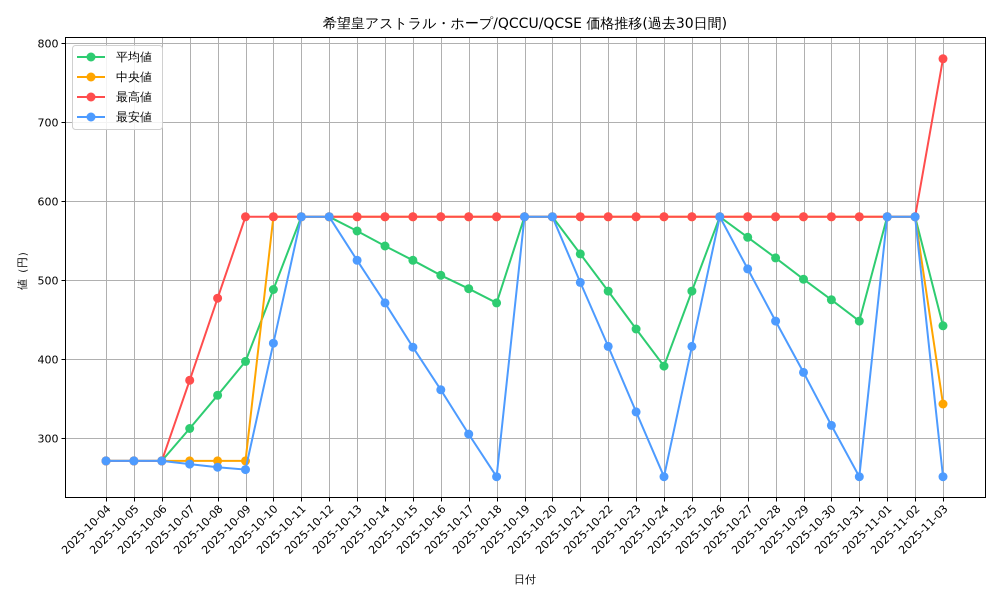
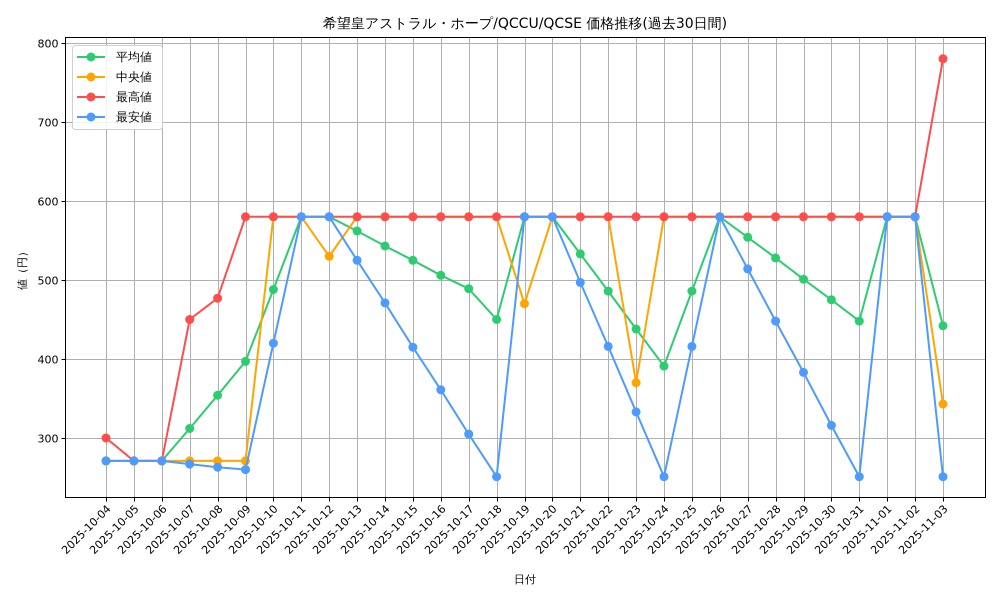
最高値/2025-10-04: 270 -> 300
最高値/2025-10-07: 370 -> 450
中央値/2025-10-12: 580 -> 530
平均値/2025-10-18: 470 -> 450
中央値/2025-10-19: 580 -> 470
中央値/2025-10-23: 580 -> 370
